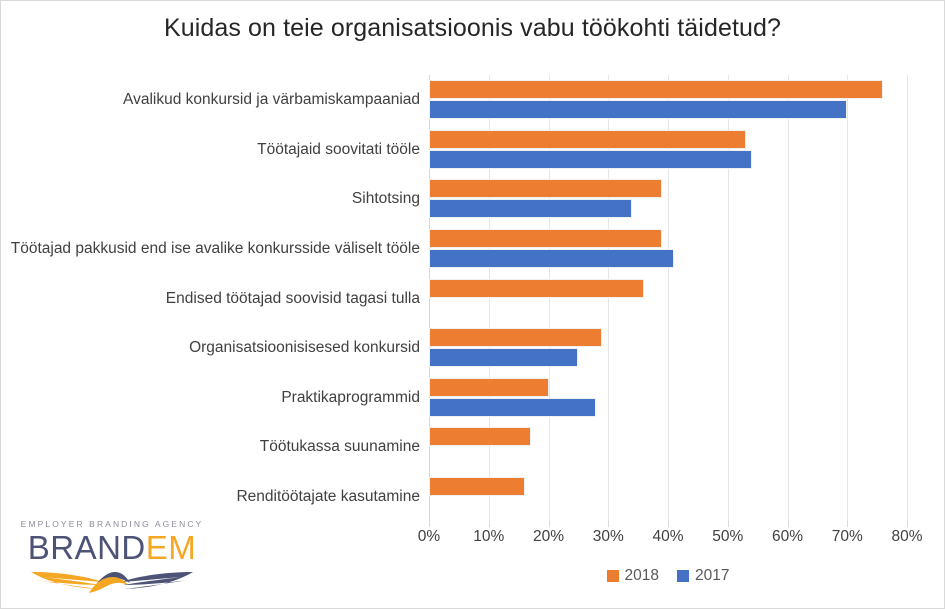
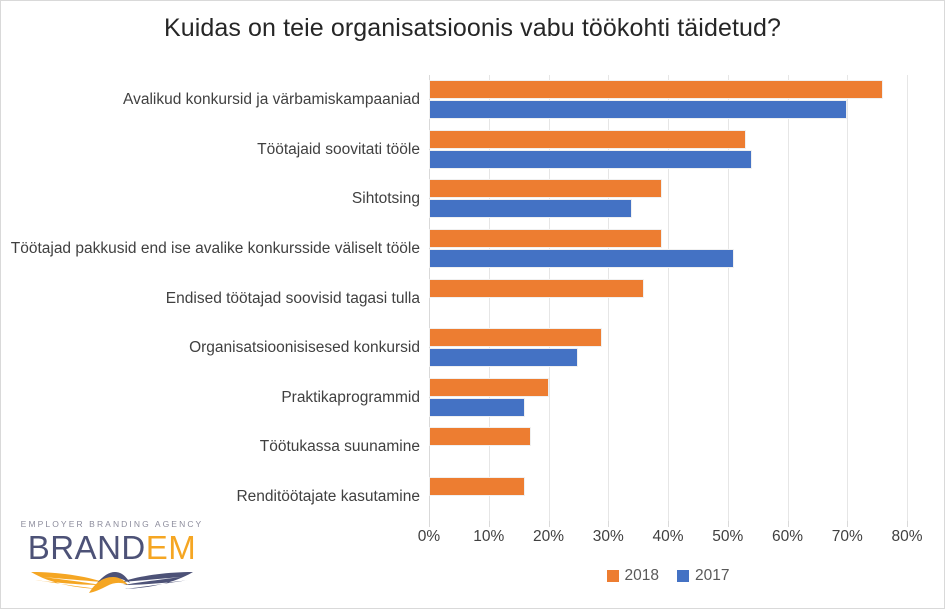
2017/Töötajad pakkusid end ise avalike konkursside väliselt tööle: 41% -> 51%
2017/Praktikaprogrammid: 28% -> 16%
